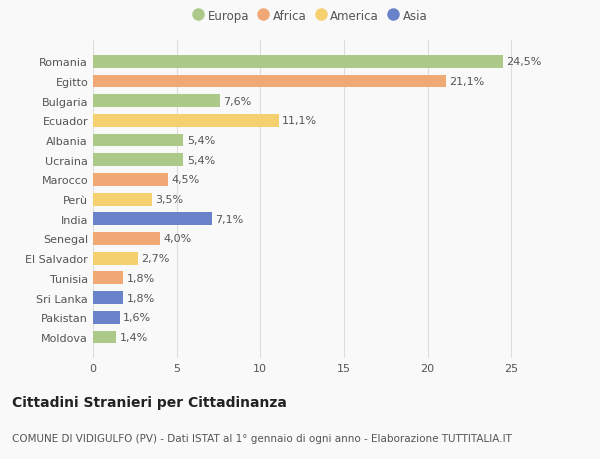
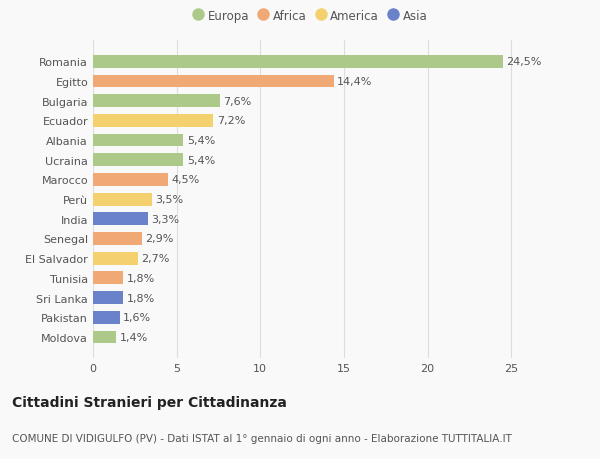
Egitto: 21,1% -> 14,4%
Ecuador: 11,1% -> 7,2%
India: 7,1% -> 3,3%
Senegal: 4,0% -> 2,9%
